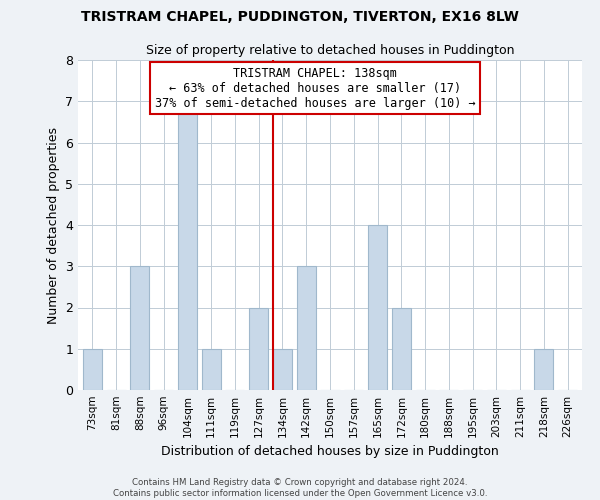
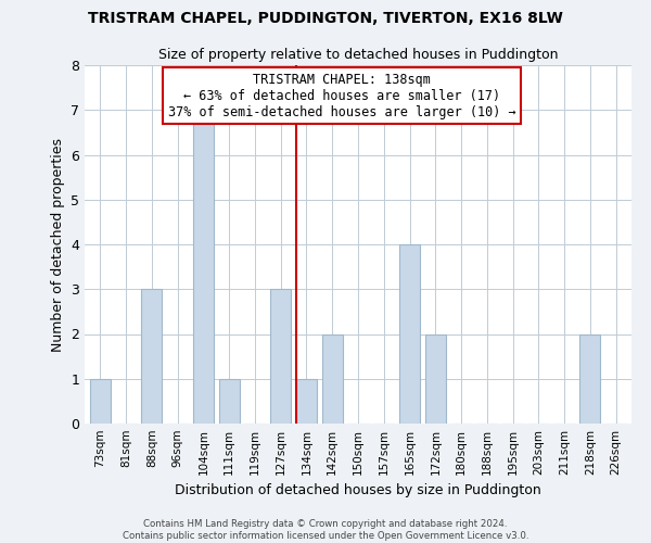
127sqm: 2 -> 3
142sqm: 3 -> 2
218sqm: 1 -> 2
